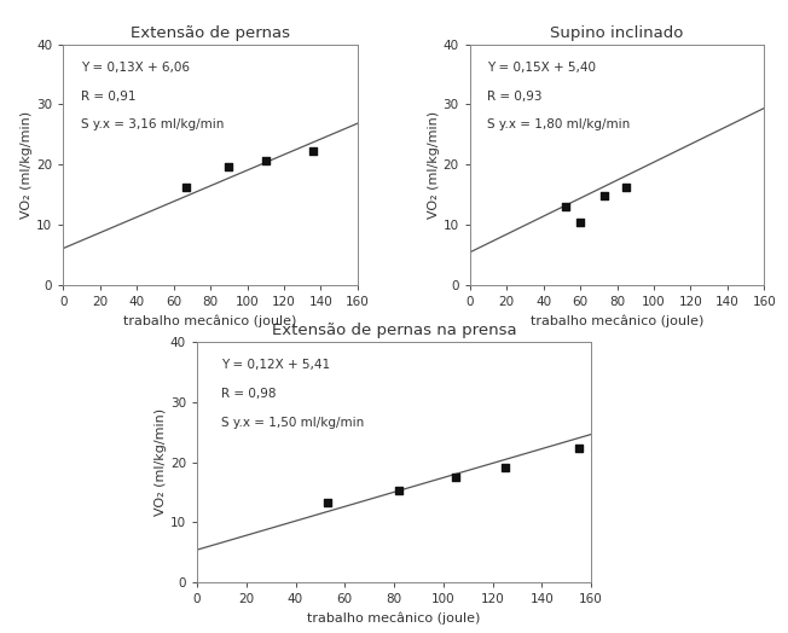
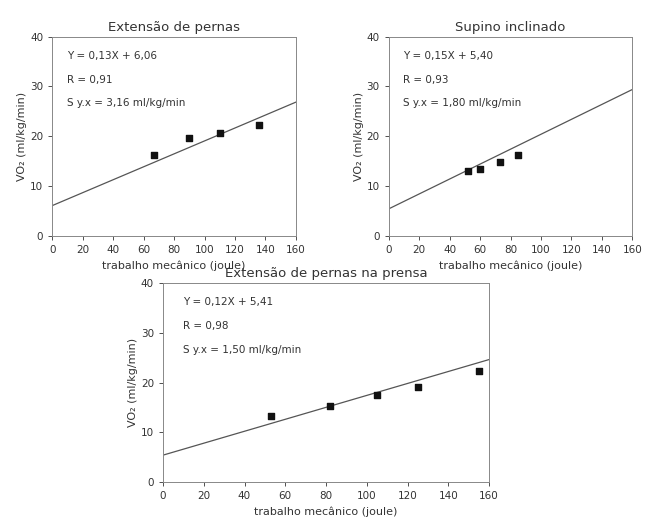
Supino inclinado/60: 10.5 -> 13.5
